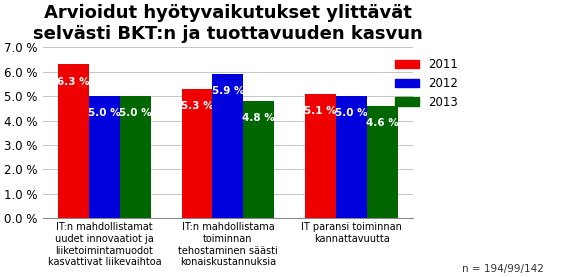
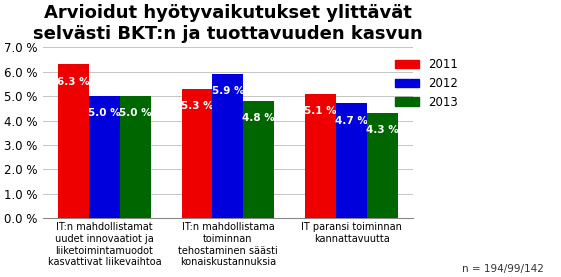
2012/IT paransi toiminnan kannattavuutta: 5.0 -> 4.7
2013/IT paransi toiminnan kannattavuutta: 4.6 -> 4.3
